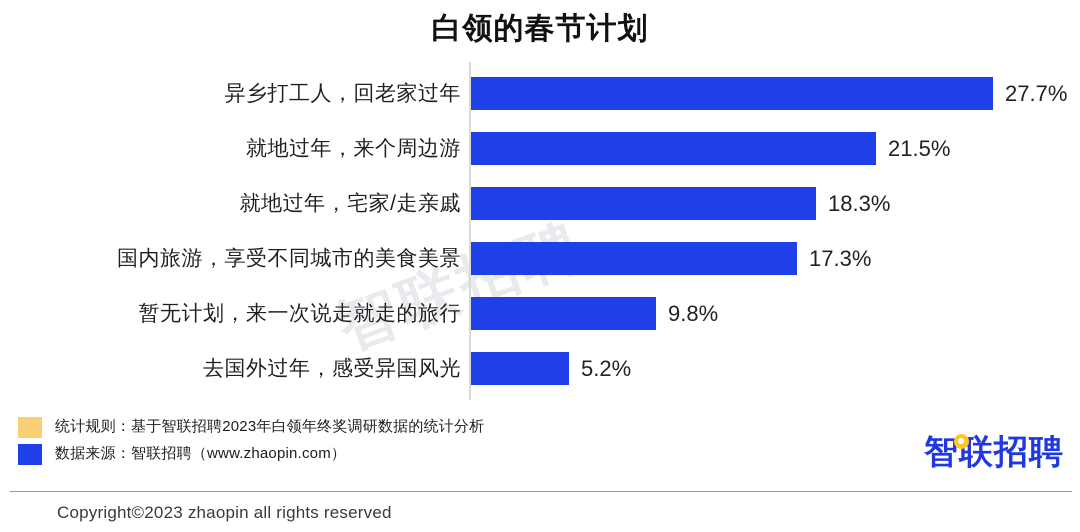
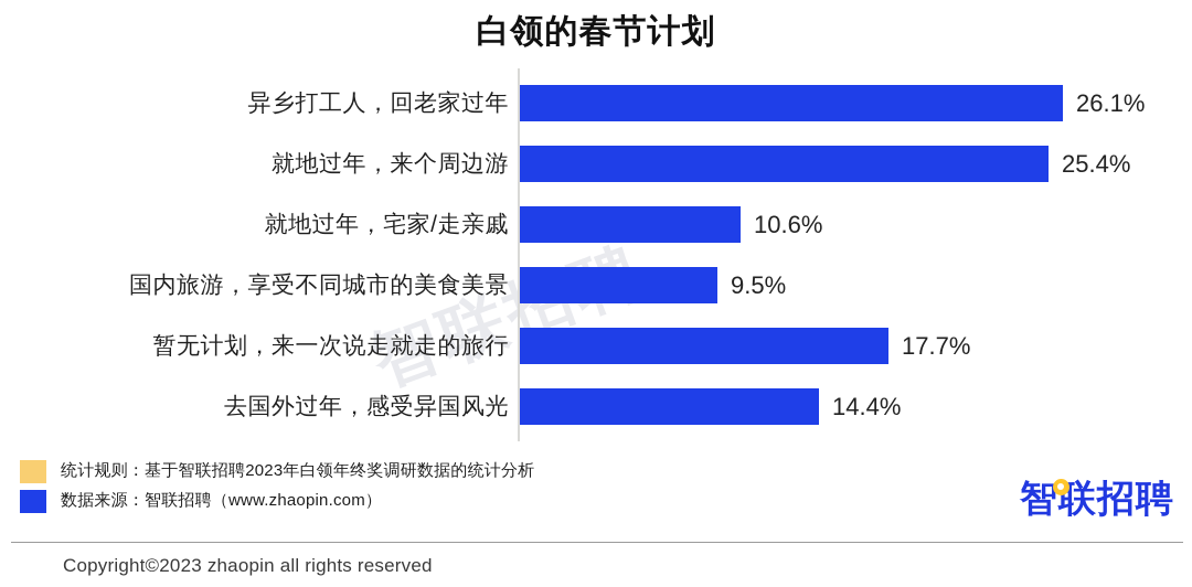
异乡打工人，回老家过年: 27.7% -> 26.1%
就地过年，来个周边游: 21.5% -> 25.4%
就地过年，宅家/走亲戚: 18.3% -> 10.6%
国内旅游，享受不同城市的美食美景: 17.3% -> 9.5%
暂无计划，来一次说走就走的旅行: 9.8% -> 17.7%
去国外过年，感受异国风光: 5.2% -> 14.4%
